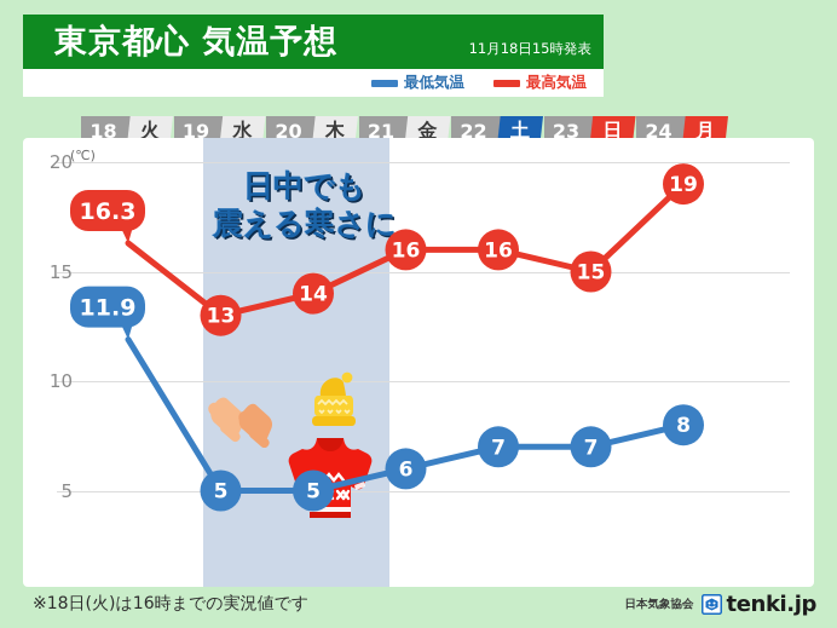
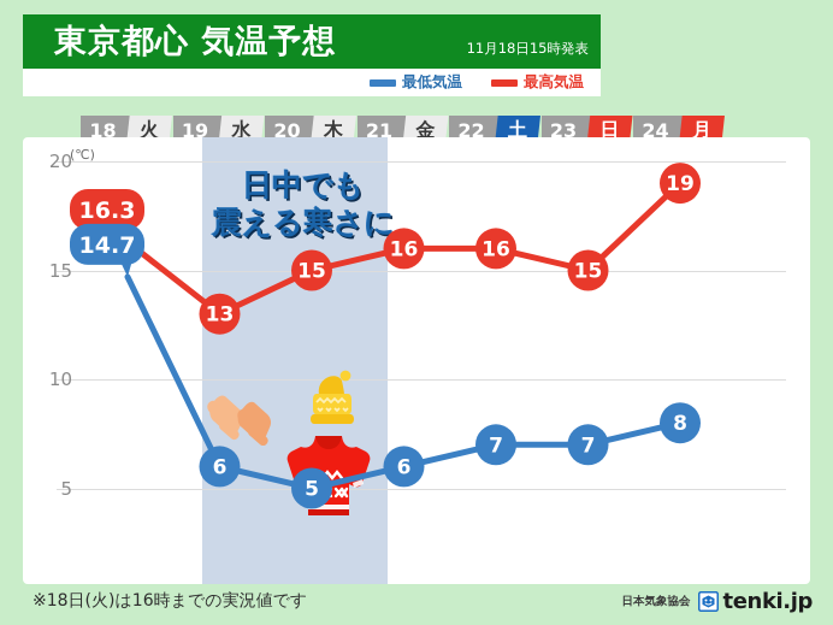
最低気温/18火: 11.9 -> 14.7
最低気温/19水: 5 -> 6
最高気温/20木: 14 -> 15
